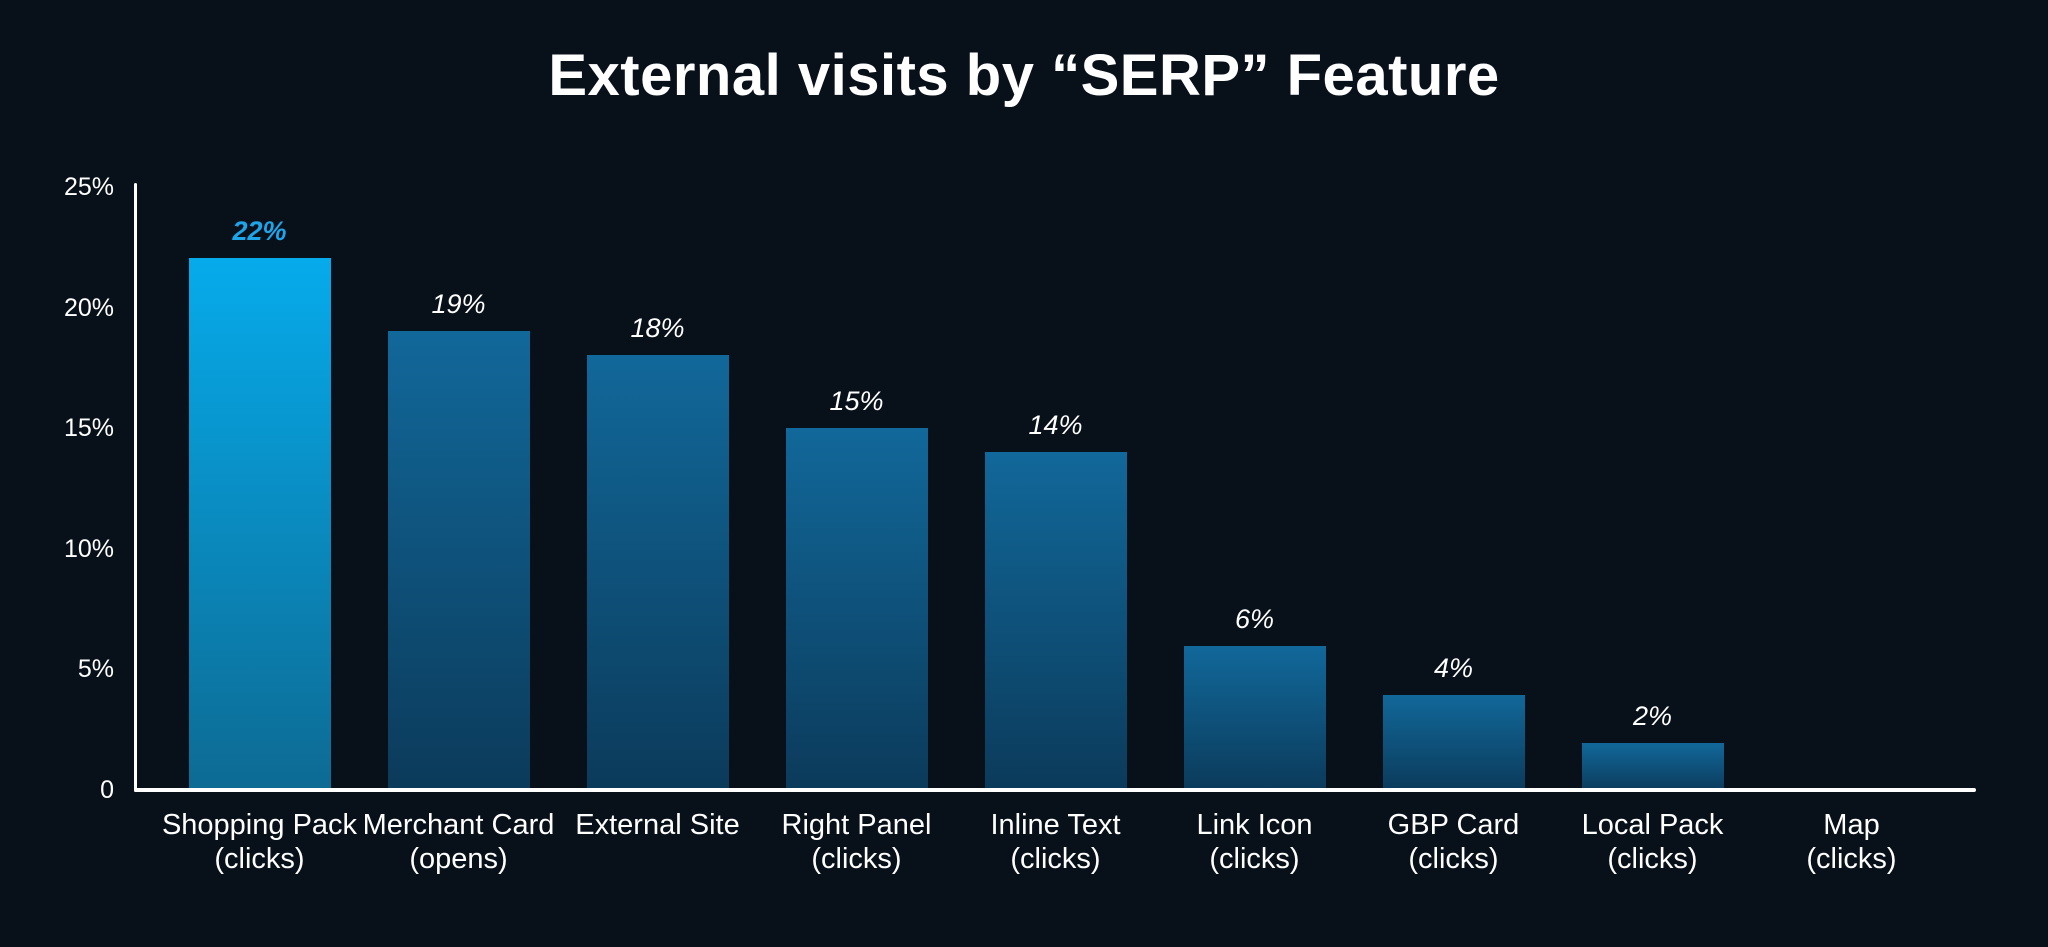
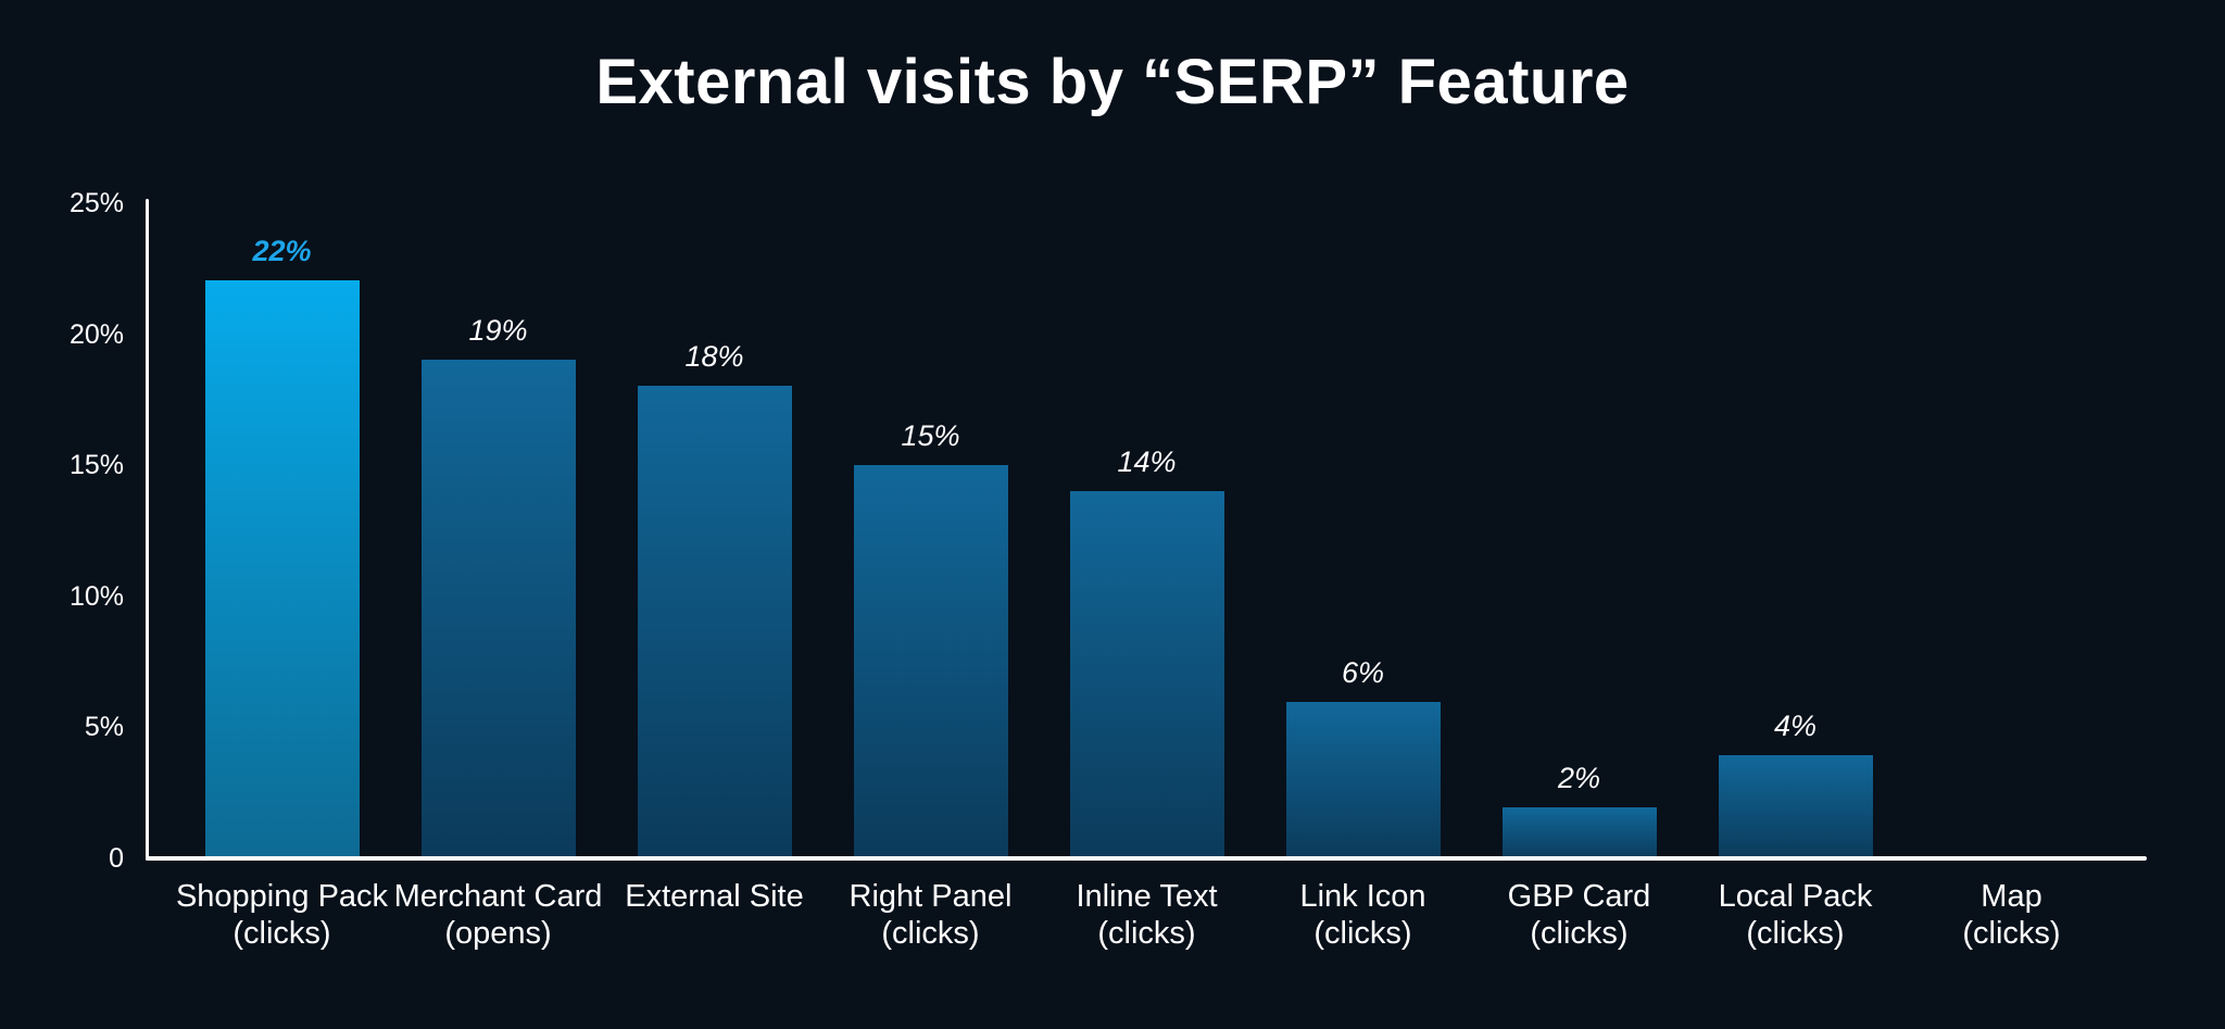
GBP Card: 4% -> 2%
Local Pack: 2% -> 4%
